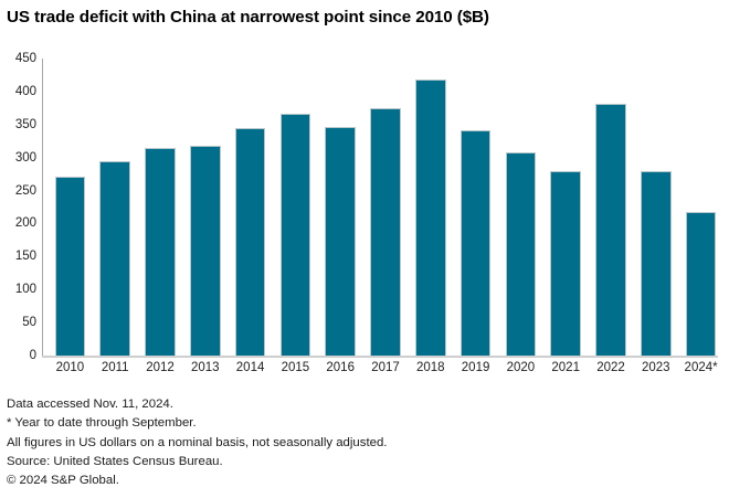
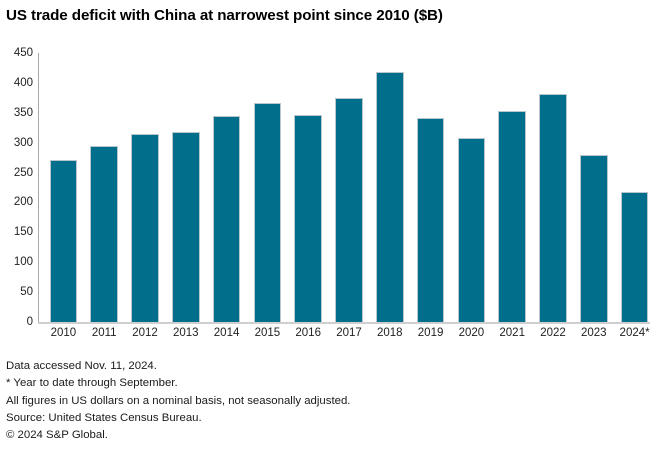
2021: 280 -> 350
